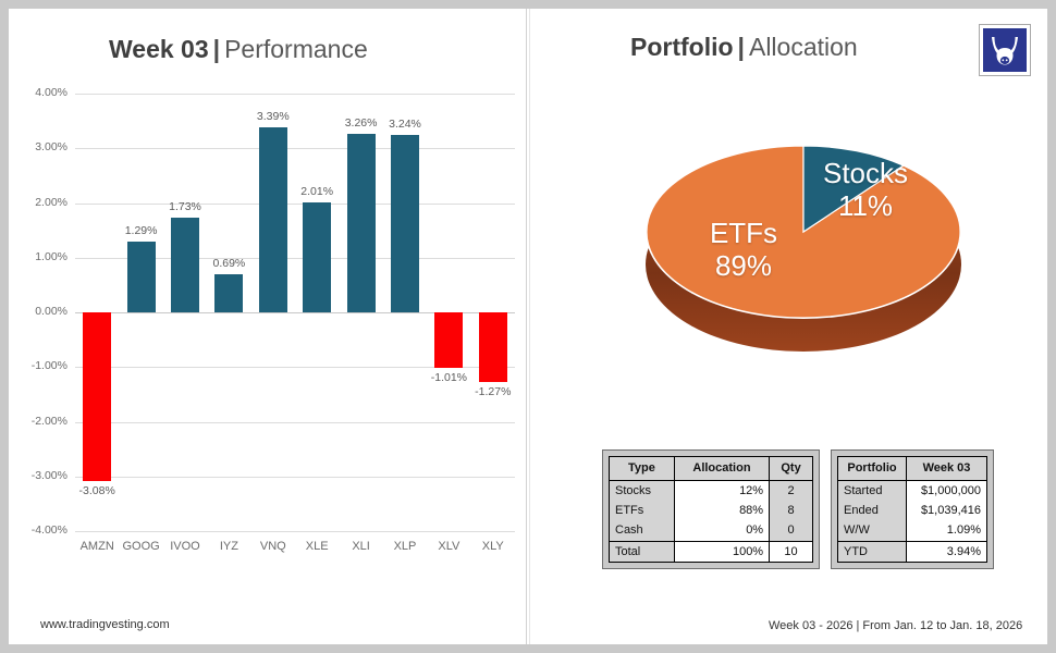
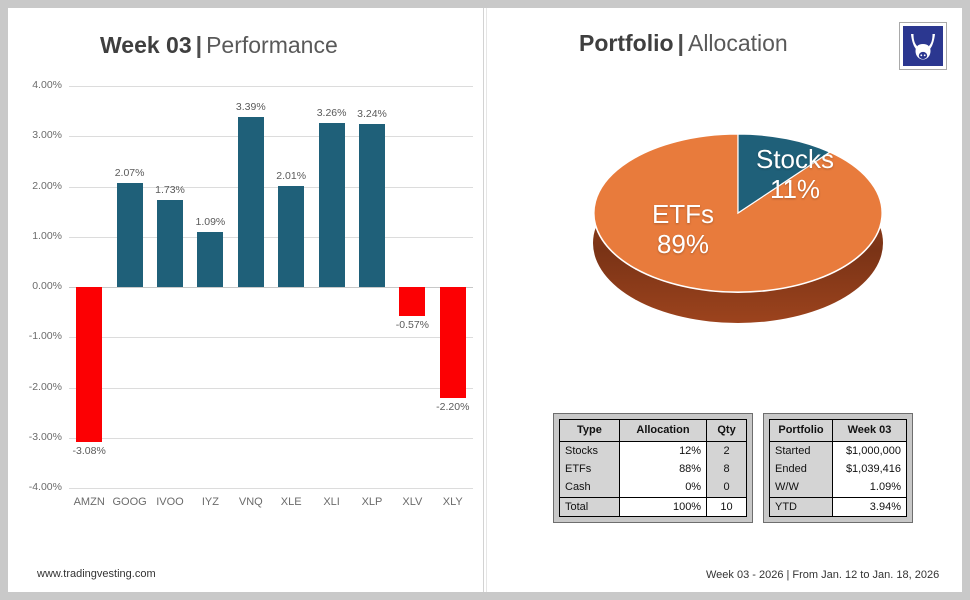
Week 03 | Performance/GOOG: 1.29% -> 2.07%
Week 03 | Performance/IYZ: 0.69% -> 1.09%
Week 03 | Performance/XLV: -1.01% -> -0.57%
Week 03 | Performance/XLY: -1.27% -> -2.20%
